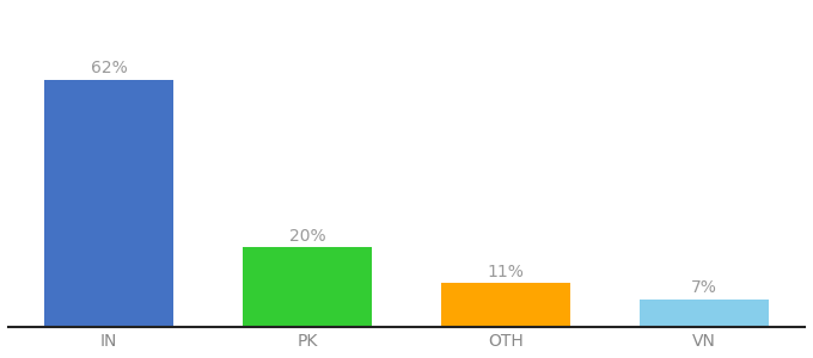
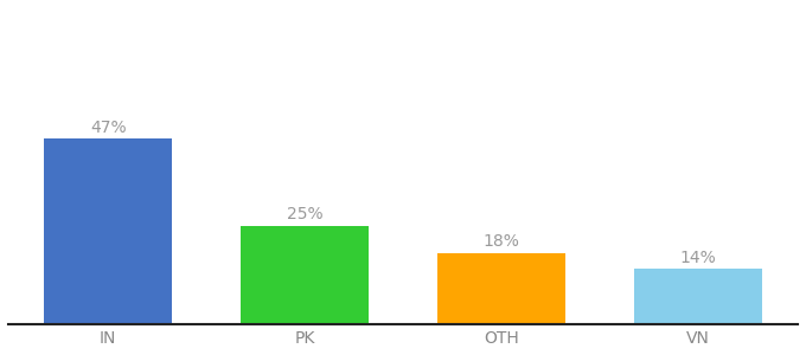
IN: 62% -> 47%
PK: 20% -> 25%
OTH: 11% -> 18%
VN: 7% -> 14%
